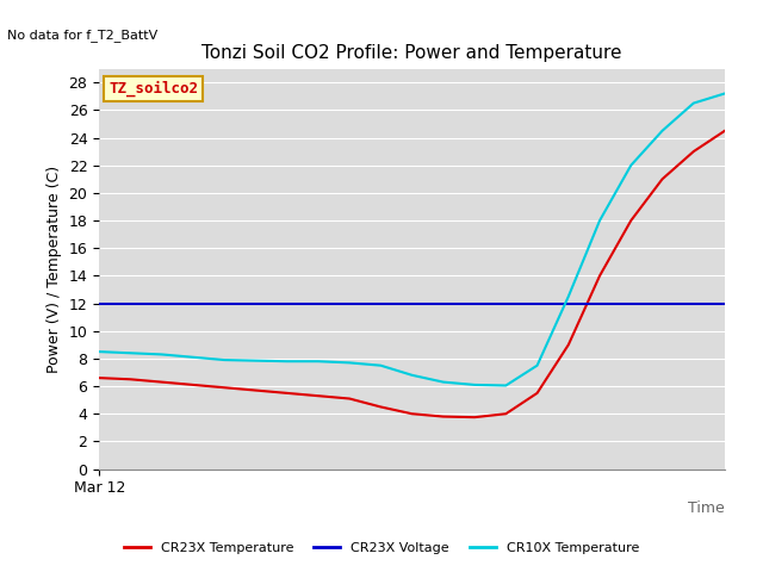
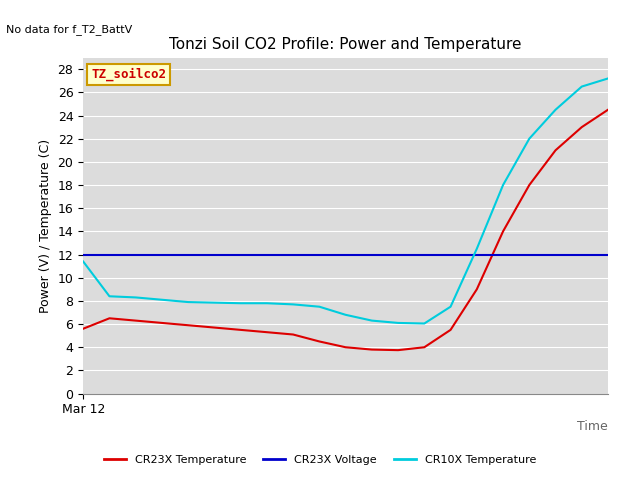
CR23X Temperature/Mar 12: 6.6 -> 5.6
CR10X Temperature/Mar 12: 8.5 -> 11.4
